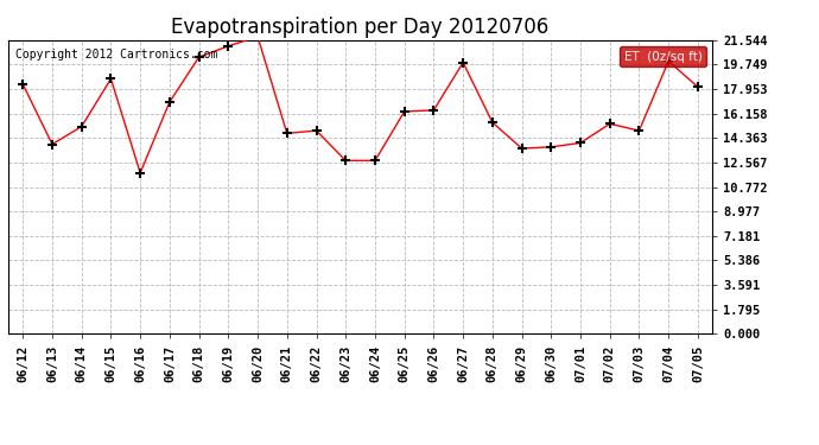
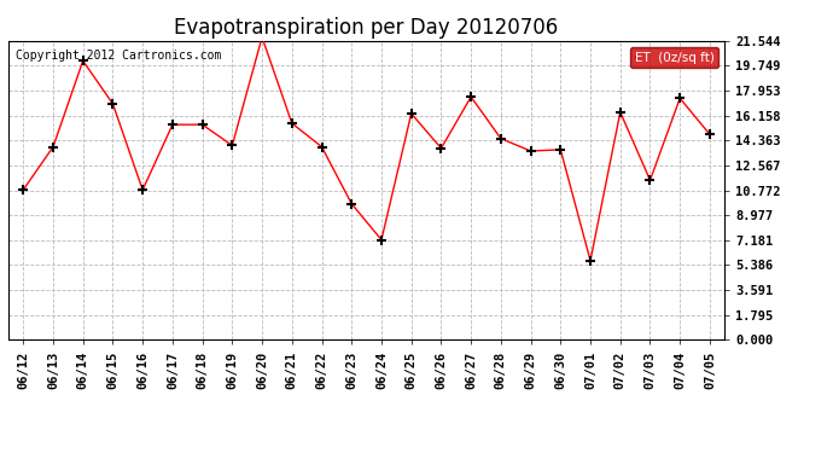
06/12: 18.3 -> 10.8
06/14: 15.2 -> 20.1
06/15: 18.7 -> 17.0
06/16: 11.8 -> 10.8
06/17: 17.0 -> 15.5
06/18: 20.3 -> 15.5
06/19: 21.1 -> 14.0
06/21: 14.7 -> 15.6
06/22: 14.9 -> 13.9
06/23: 12.7 -> 9.8
06/24: 12.7 -> 7.2
06/26: 16.4 -> 13.8
06/27: 19.9 -> 17.5
06/28: 15.5 -> 14.5
07/01: 14.0 -> 5.7
07/02: 15.4 -> 16.4
07/03: 14.9 -> 11.5
07/04: 20.0 -> 17.4
07/05: 18.1 -> 14.8
